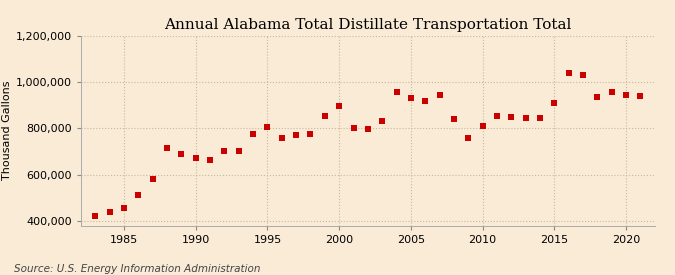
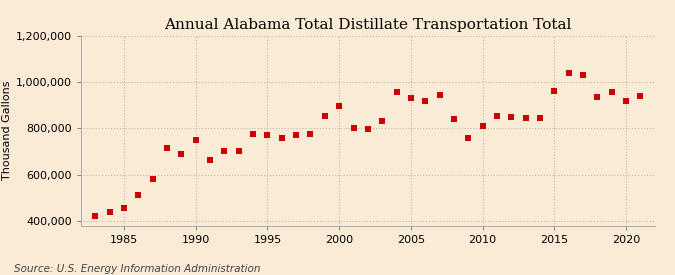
1990: 670,000 -> 750,000
1995: 805,000 -> 770,000
2015: 910,000 -> 960,000
2020: 945,000 -> 920,000
